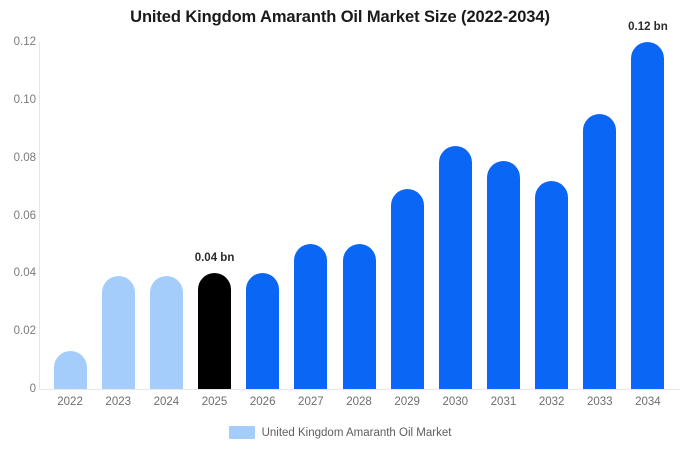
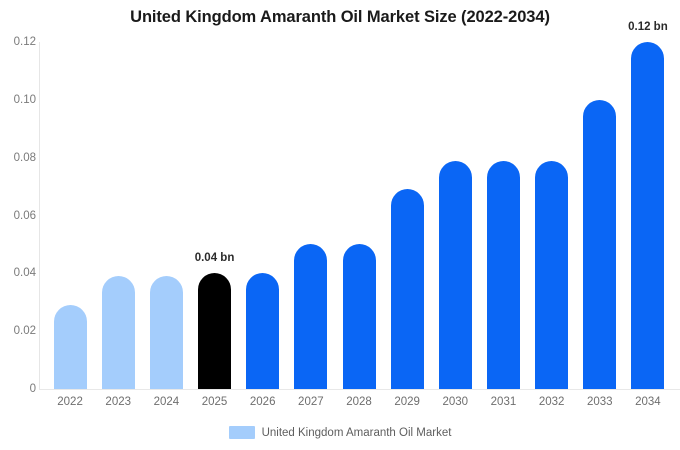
2022: 0.013 -> 0.029
2030: 0.084 -> 0.079
2032: 0.072 -> 0.079
2033: 0.095 -> 0.100
